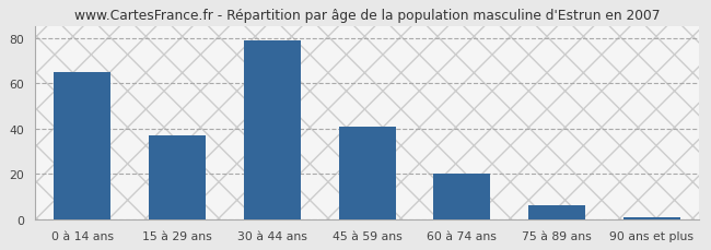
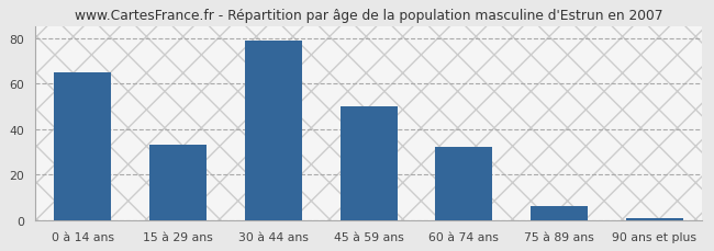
15 à 29 ans: 37 -> 33
45 à 59 ans: 41 -> 50
60 à 74 ans: 20 -> 32
